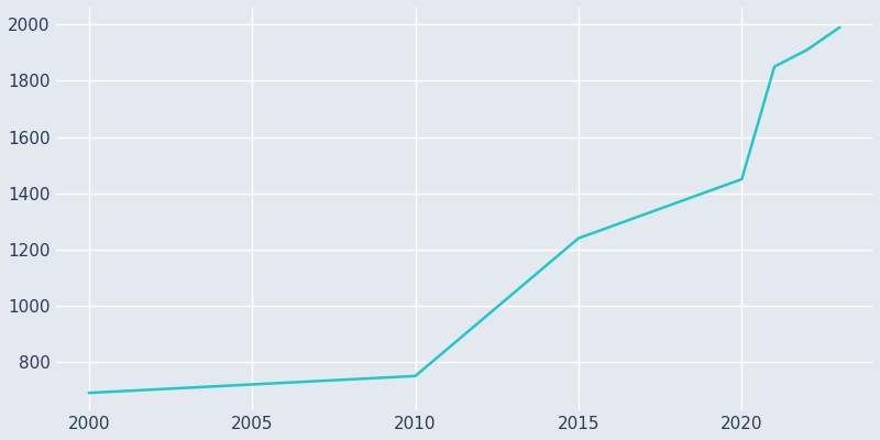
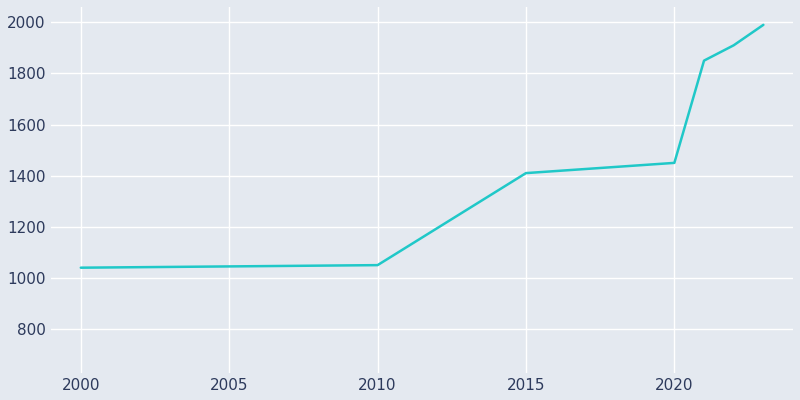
2000: 690 -> 1040
2010: 750 -> 1050
2015: 1240 -> 1410
